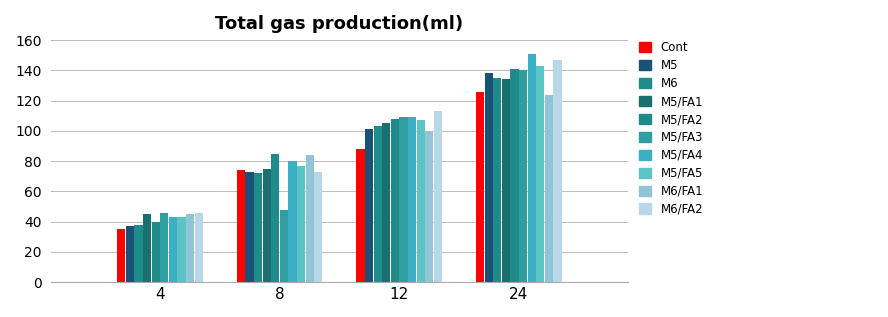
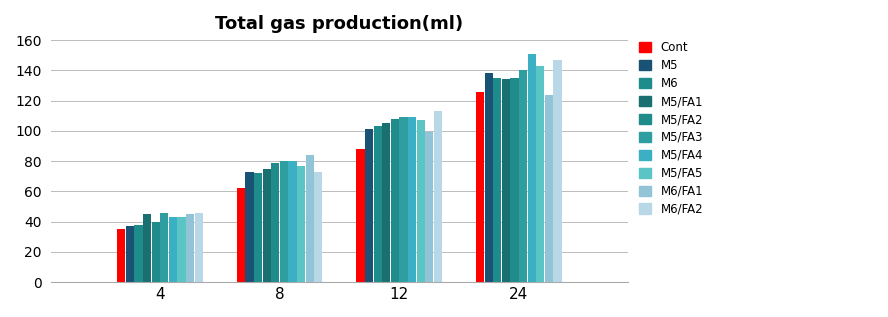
Cont/8: 74 -> 62
M5/FA2/8: 85 -> 79
M5/FA3/8: 48 -> 80
M5/FA2/24: 141 -> 135
